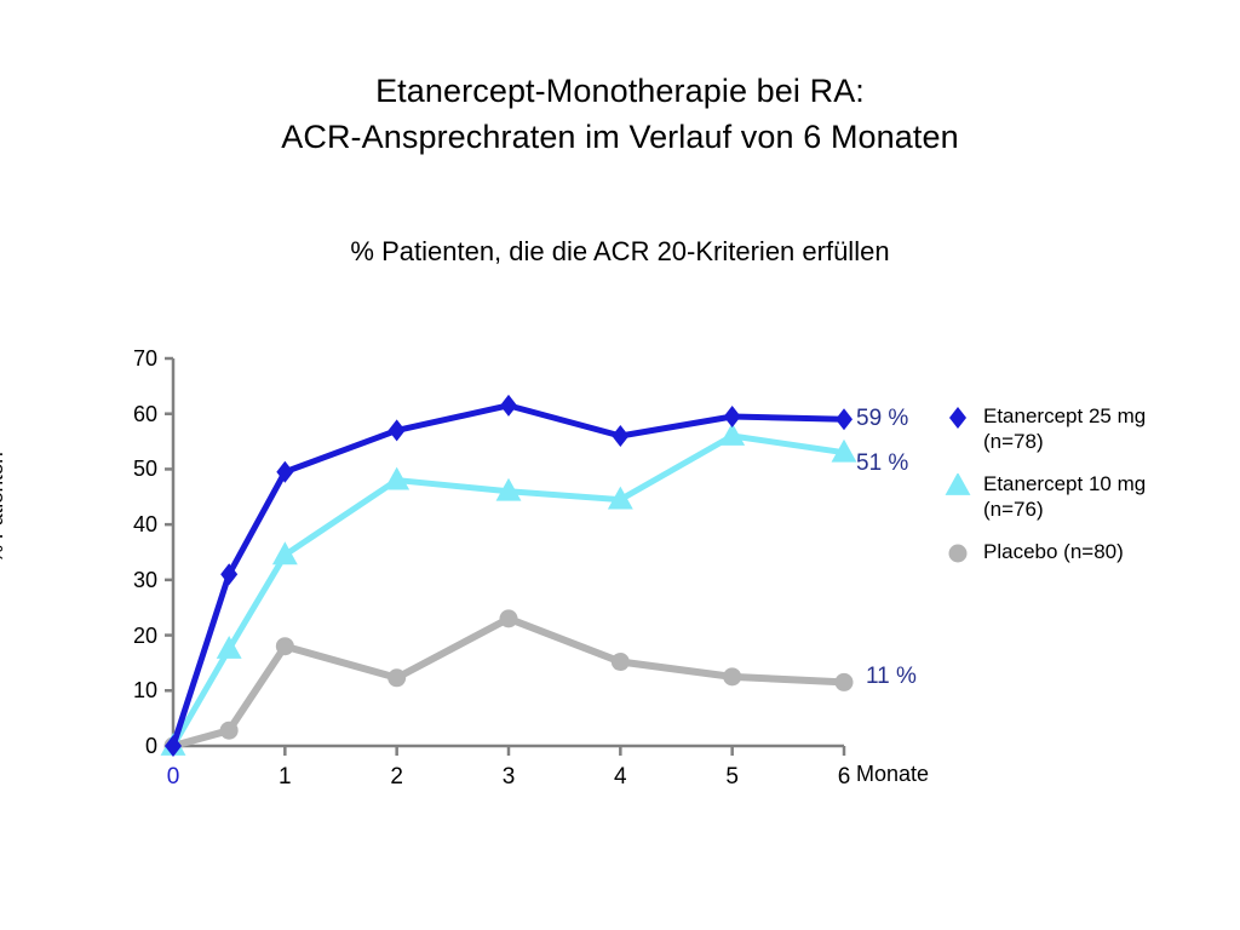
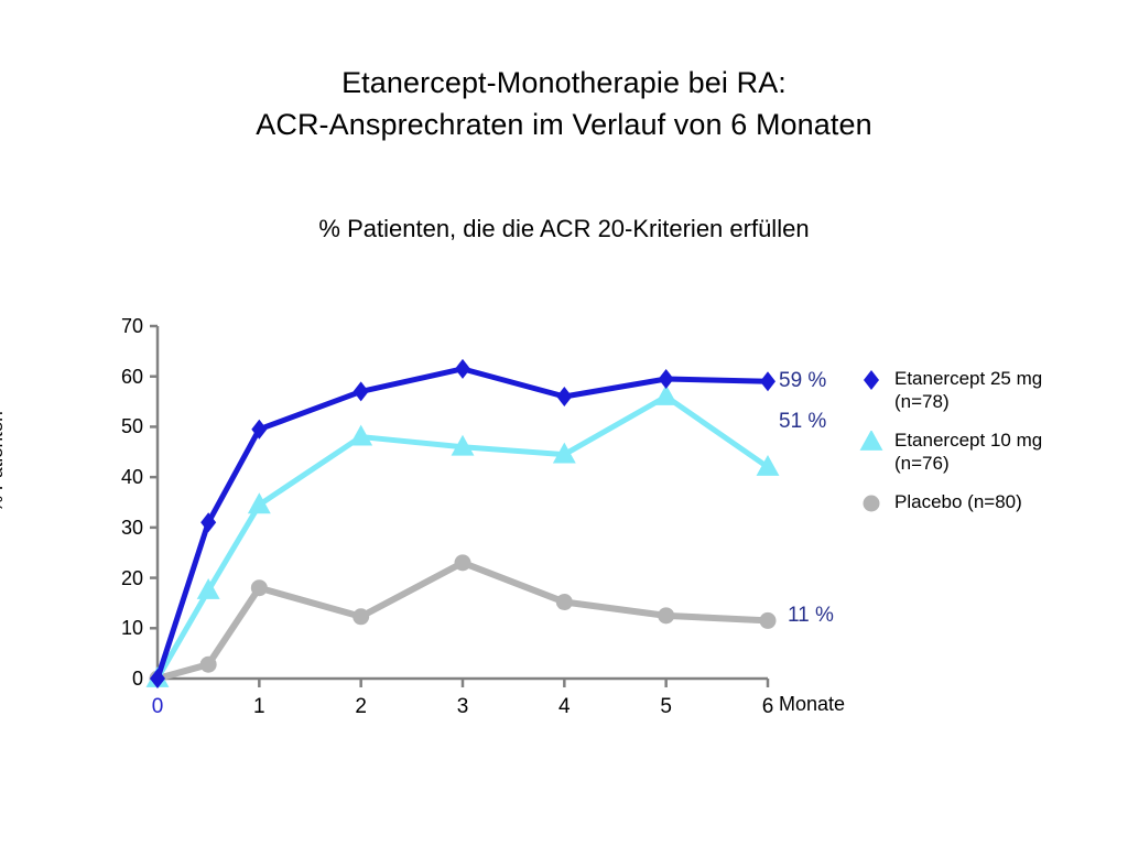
Etanercept 10 mg (n=76)/6: 53 -> 42
